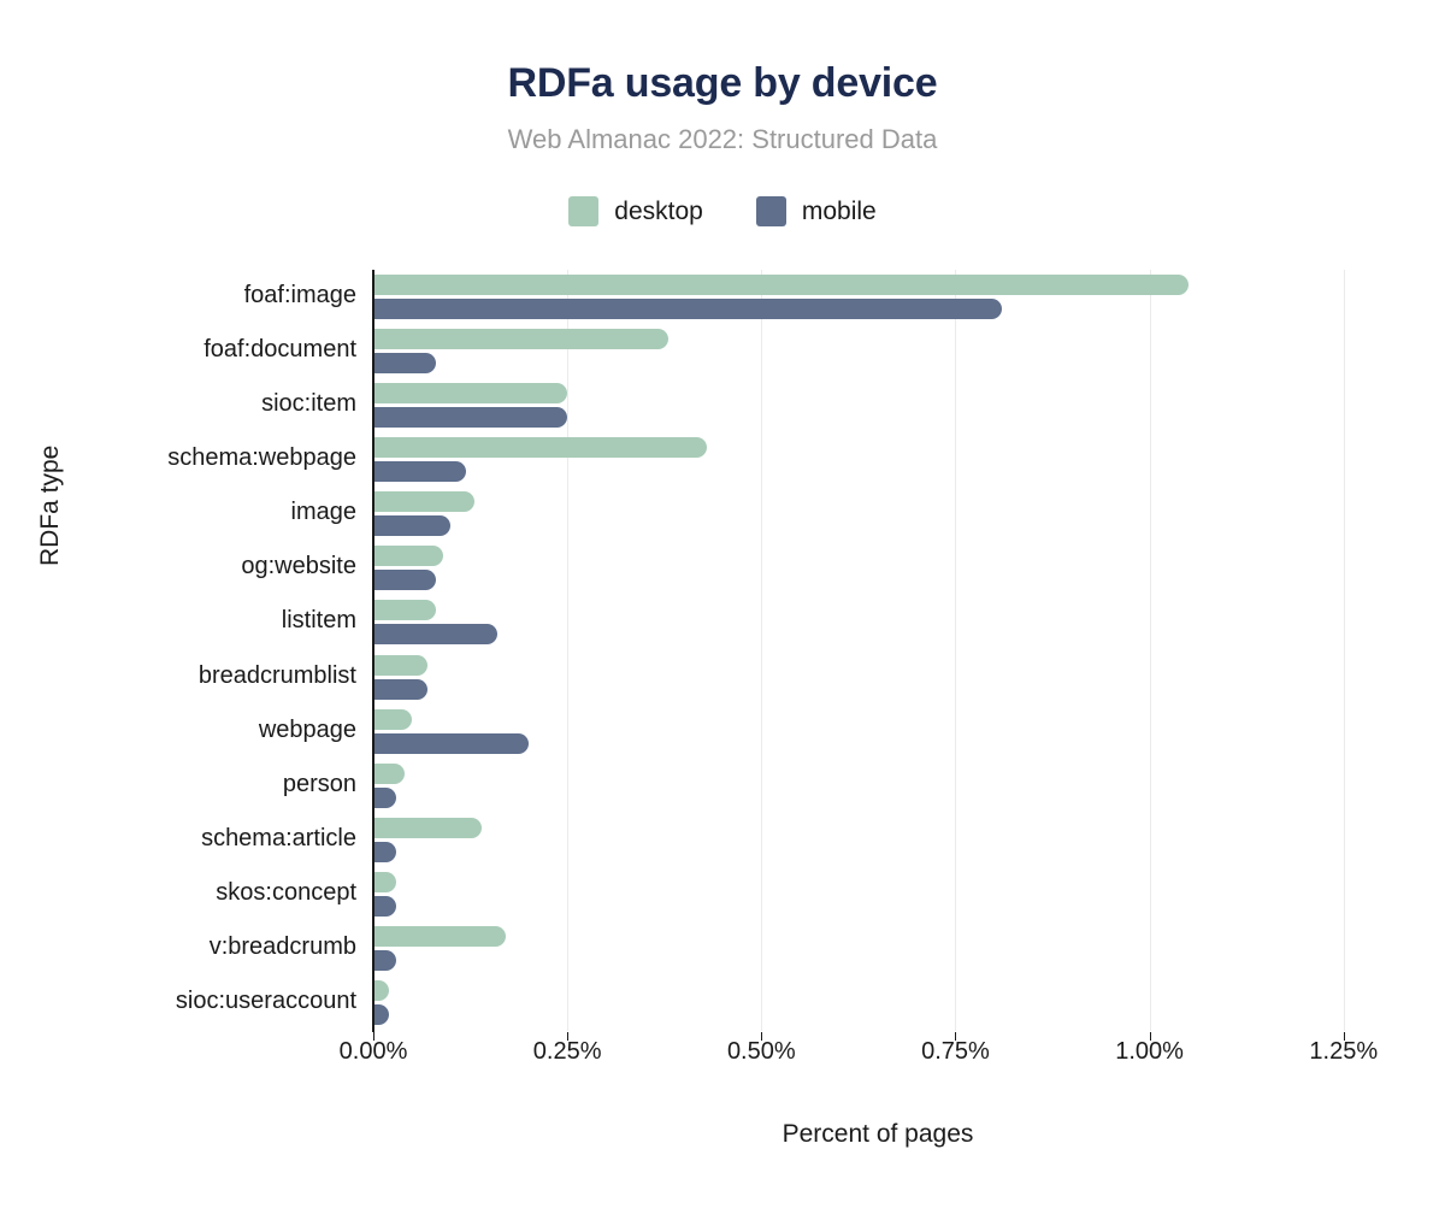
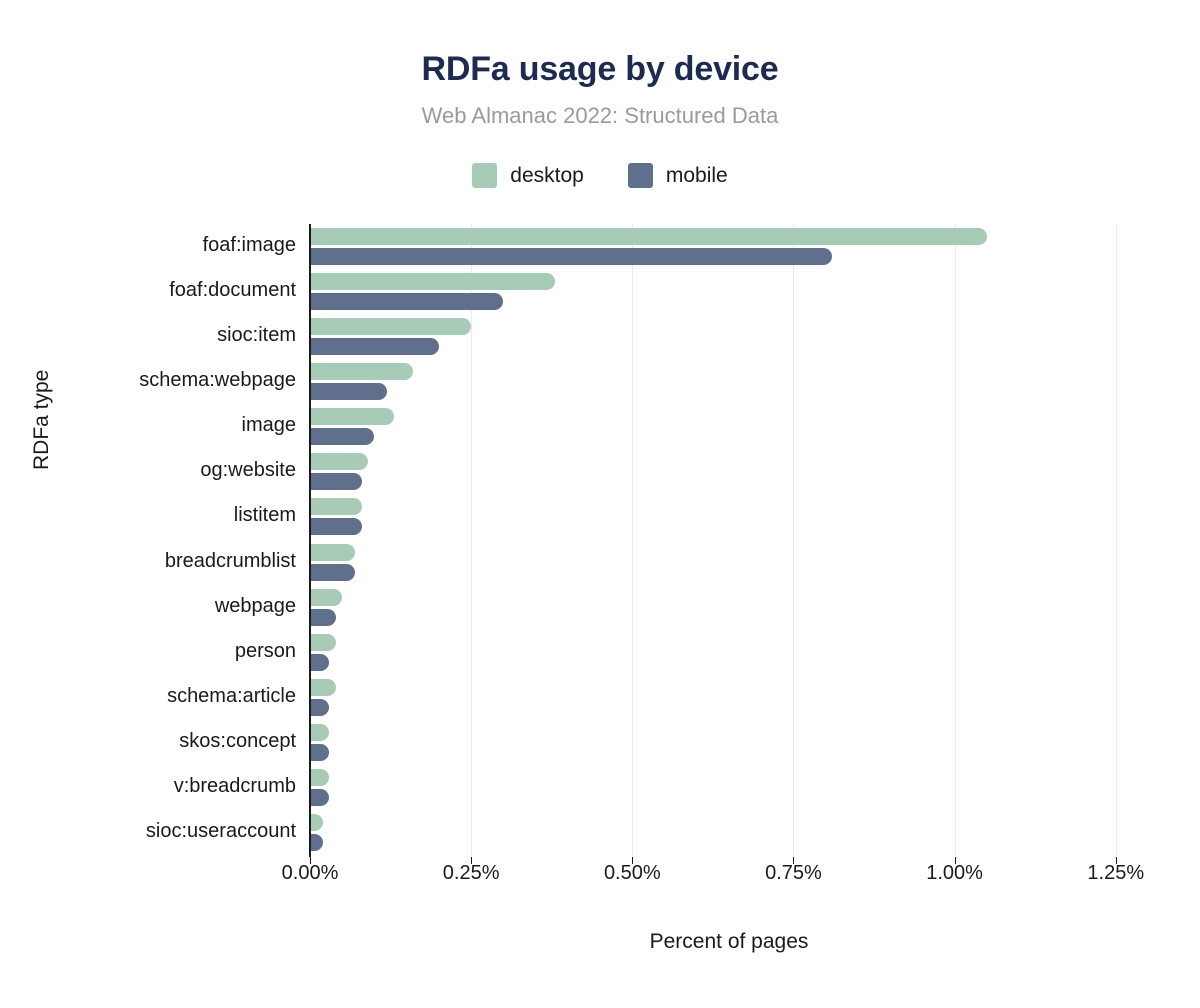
mobile/foaf:document: 0.08% -> 0.30%
mobile/sioc:item: 0.25% -> 0.20%
desktop/schema:webpage: 0.43% -> 0.16%
mobile/listitem: 0.16% -> 0.08%
mobile/webpage: 0.20% -> 0.04%
desktop/schema:article: 0.14% -> 0.04%
desktop/v:breadcrumb: 0.17% -> 0.03%
